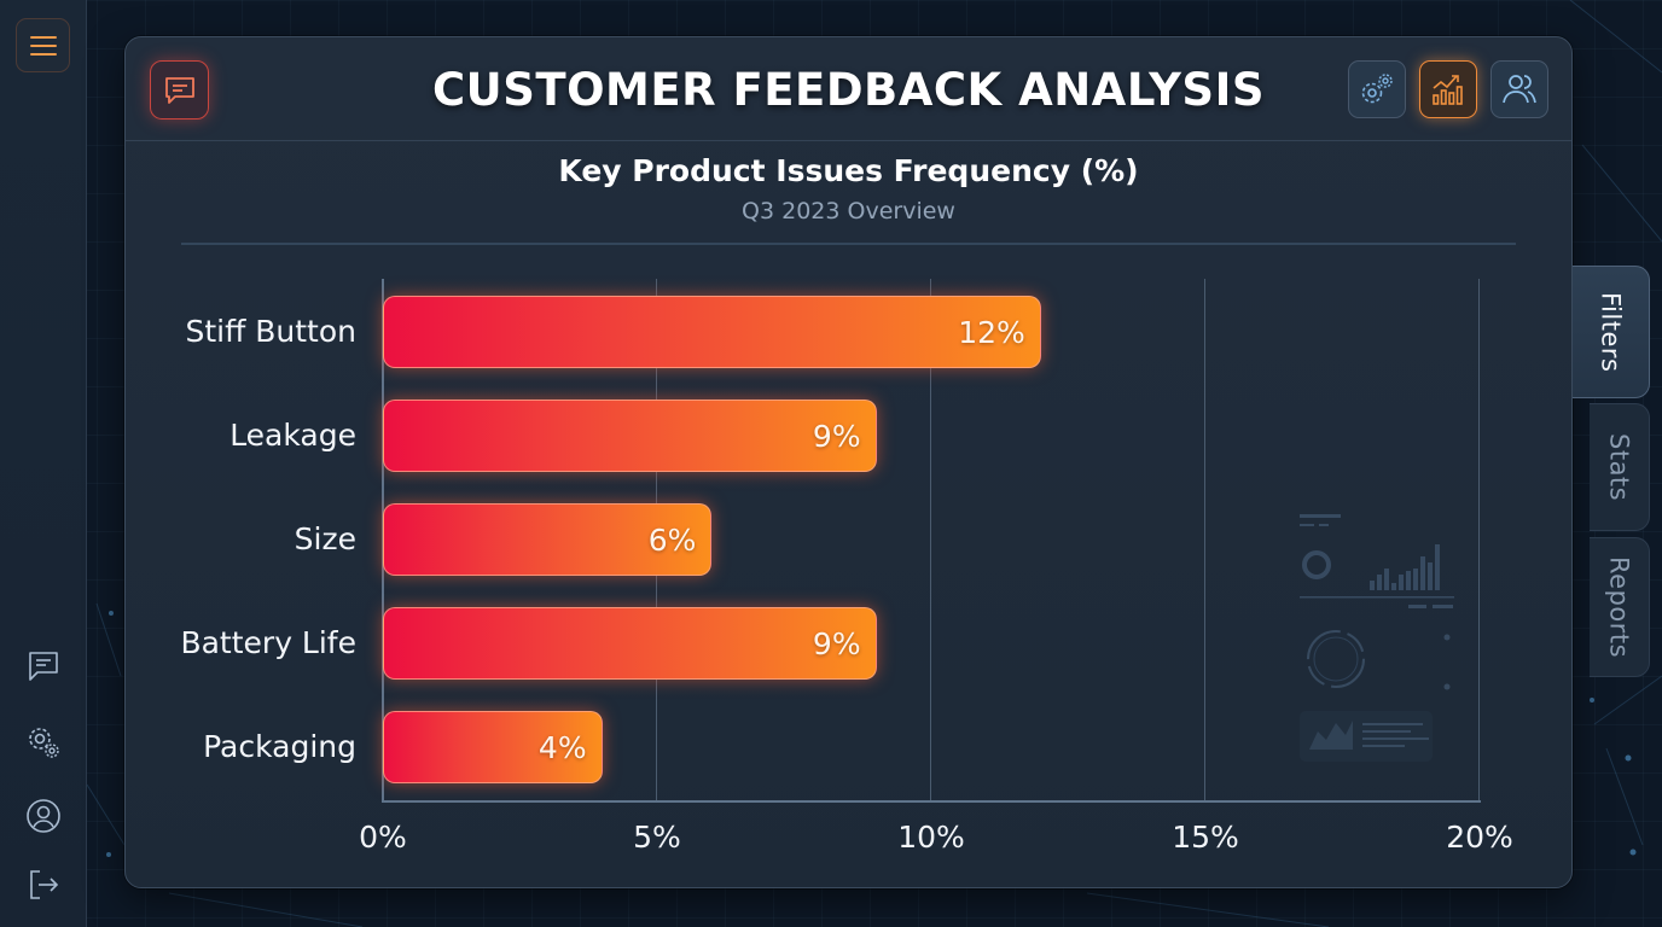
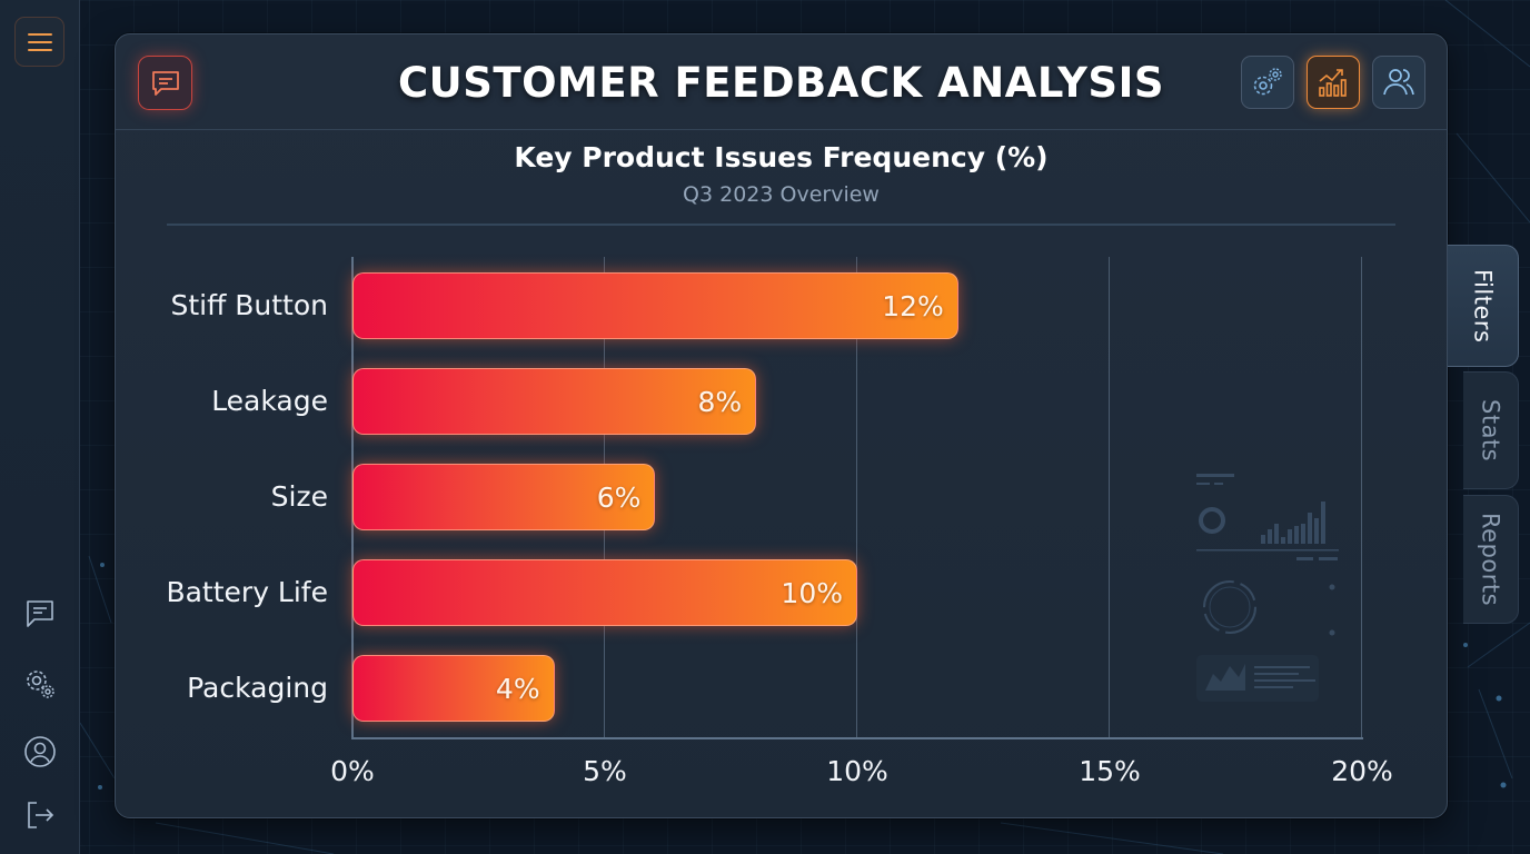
Leakage: 9% -> 8%
Battery Life: 9% -> 10%
